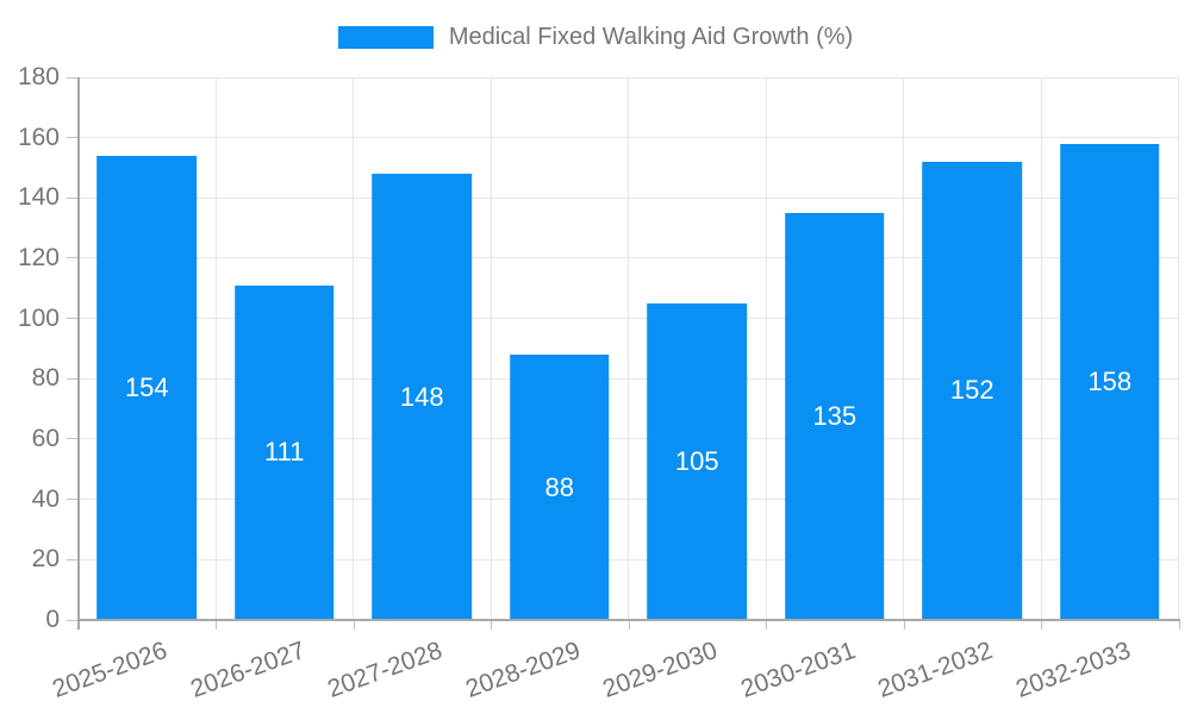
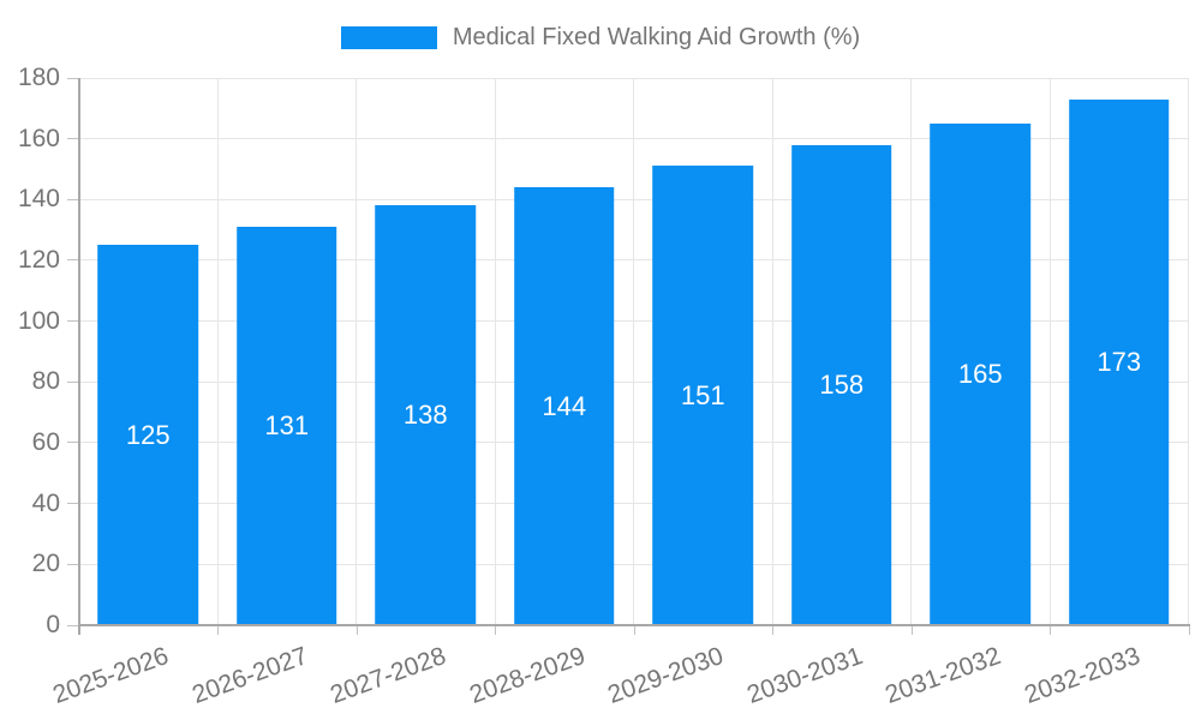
2025-2026: 154 -> 125
2026-2027: 111 -> 131
2027-2028: 148 -> 138
2028-2029: 88 -> 144
2029-2030: 105 -> 151
2030-2031: 135 -> 158
2031-2032: 152 -> 165
2032-2033: 158 -> 173
